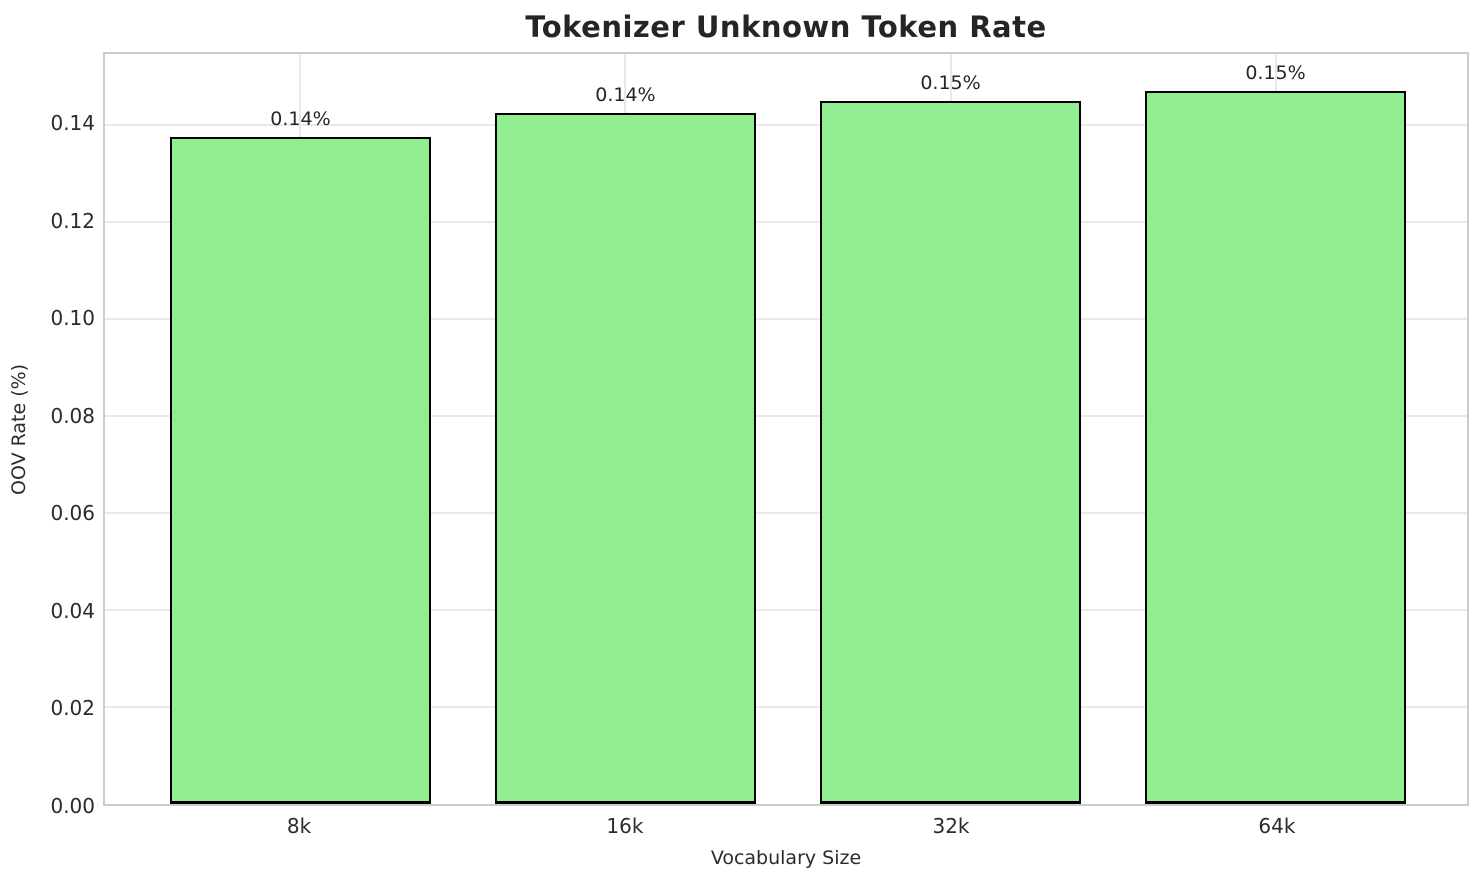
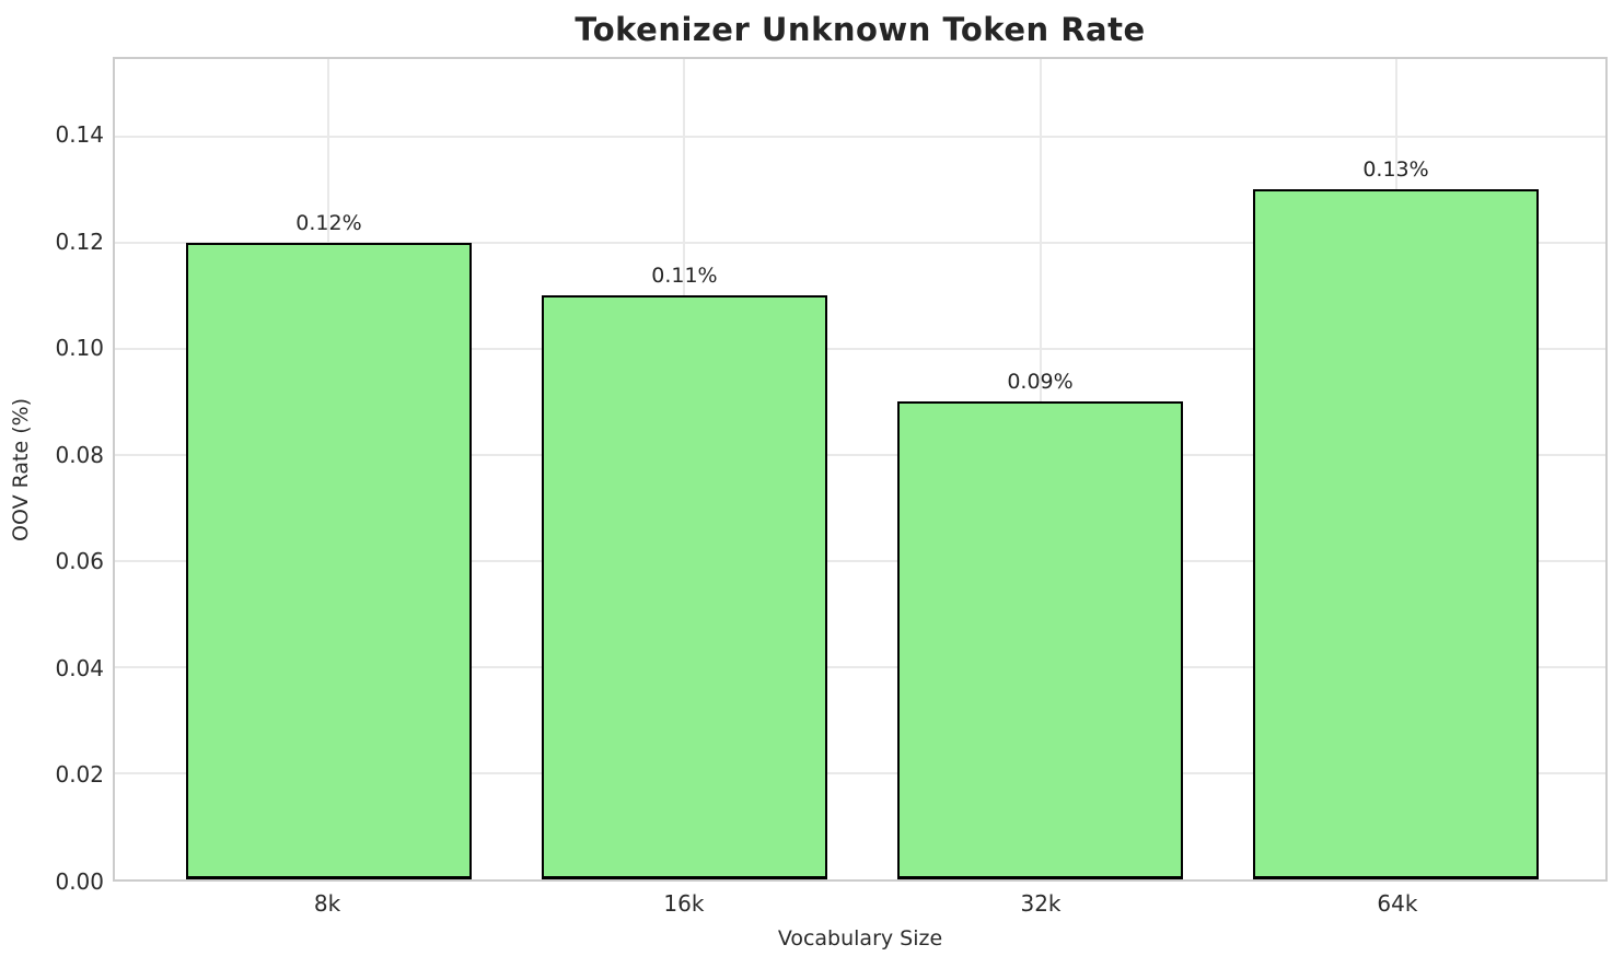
8k: 0.14% -> 0.12%
16k: 0.14% -> 0.11%
32k: 0.15% -> 0.09%
64k: 0.15% -> 0.13%
